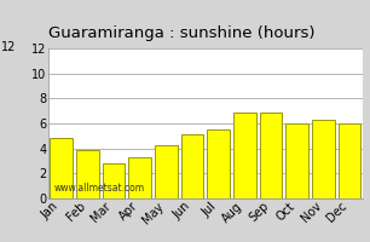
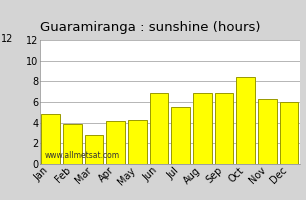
Apr: 3.3 -> 4.2
Jun: 5.1 -> 6.9
Oct: 6.0 -> 8.4
